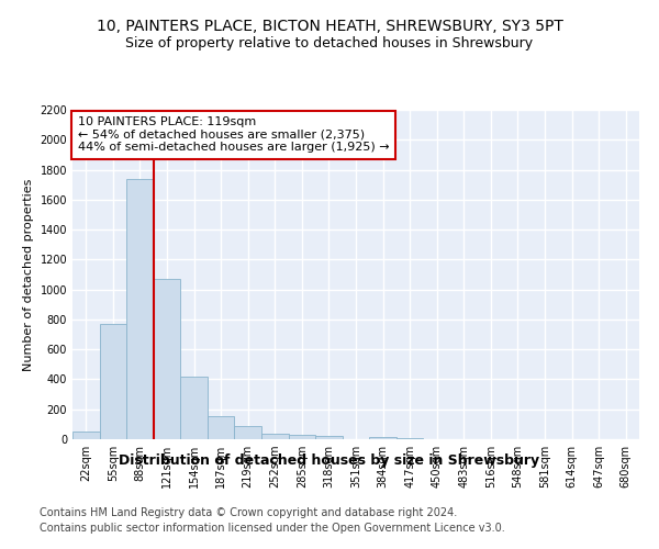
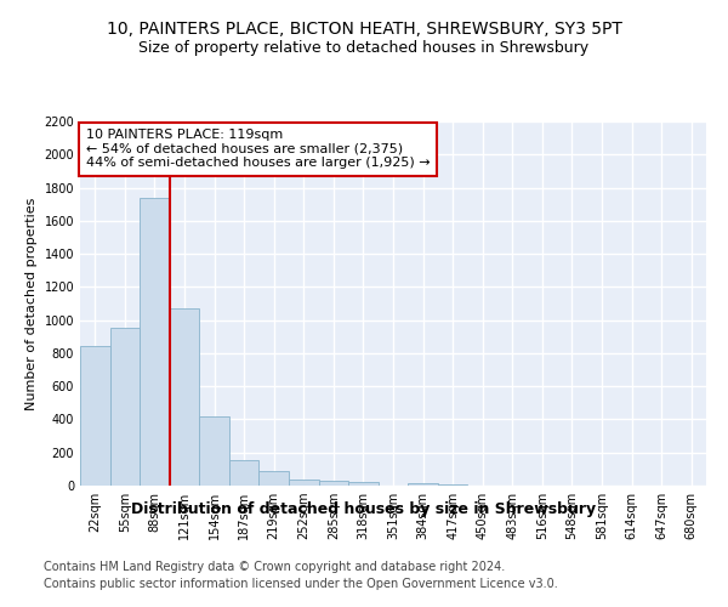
22sqm: 60 -> 840
55sqm: 770 -> 950
